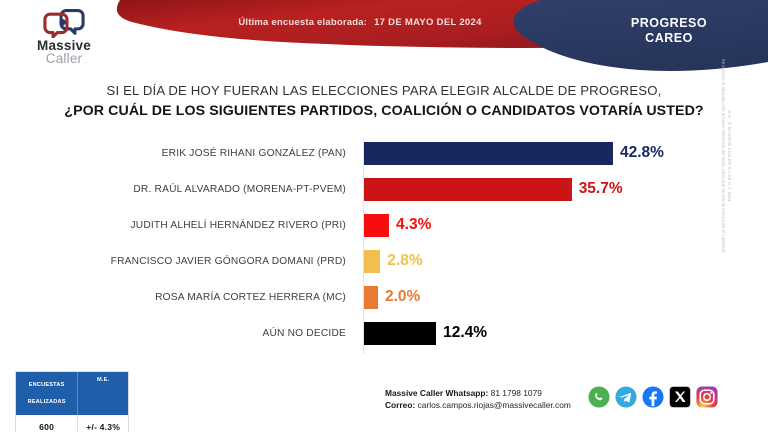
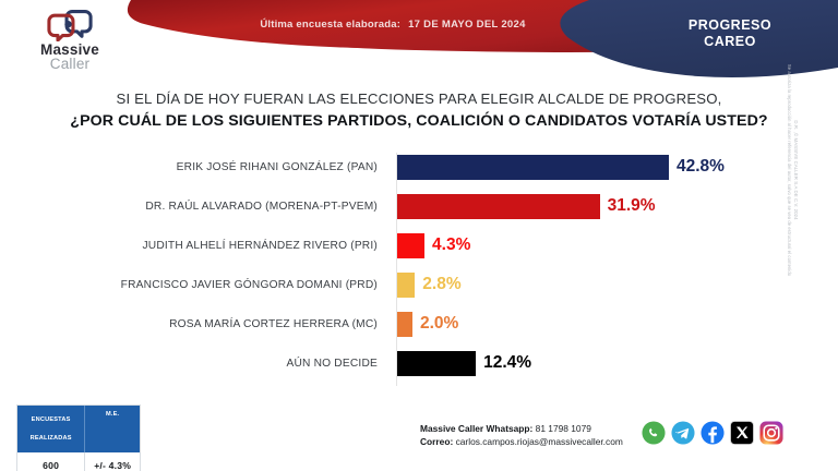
DR. RAÚL ALVARADO (MORENA-PT-PVEM): 35.7% -> 31.9%
